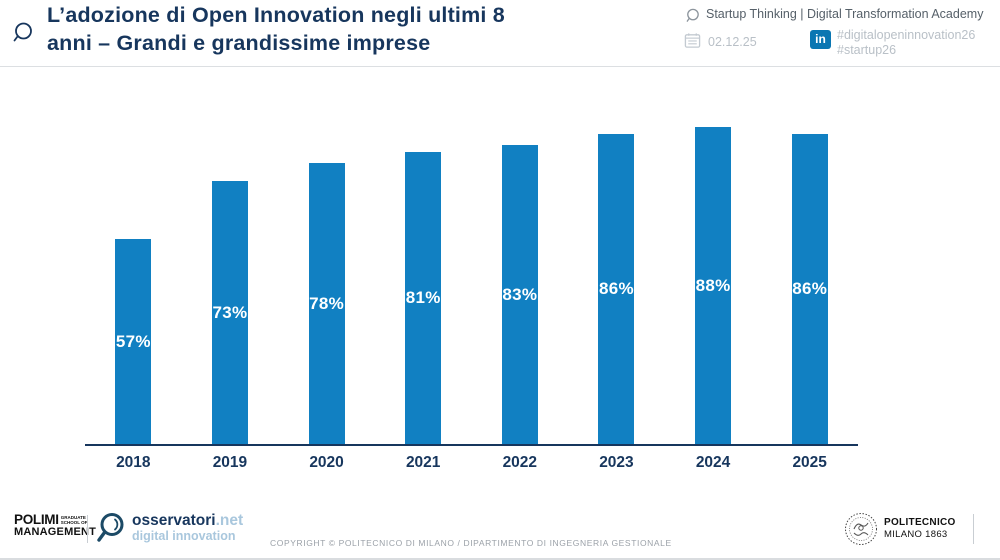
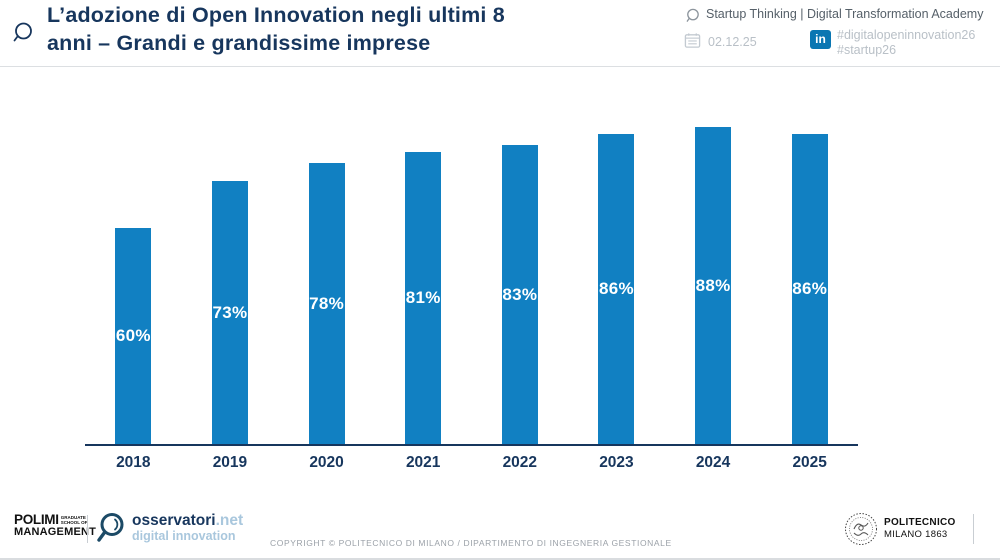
2018: 57% -> 60%
